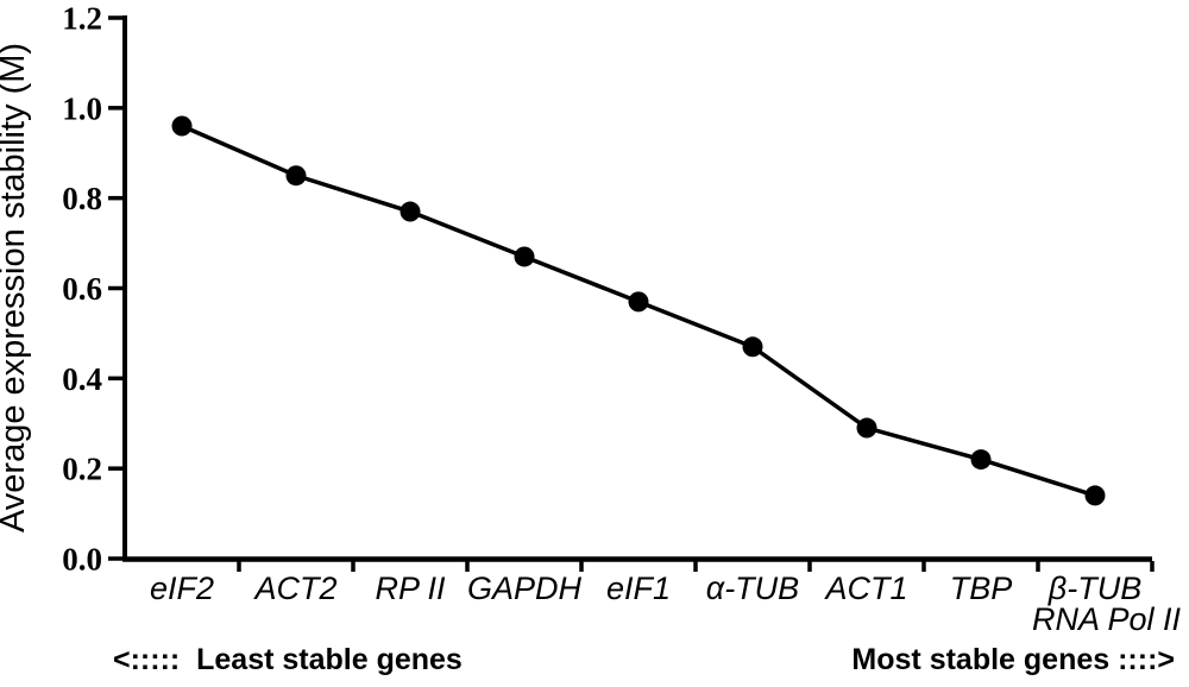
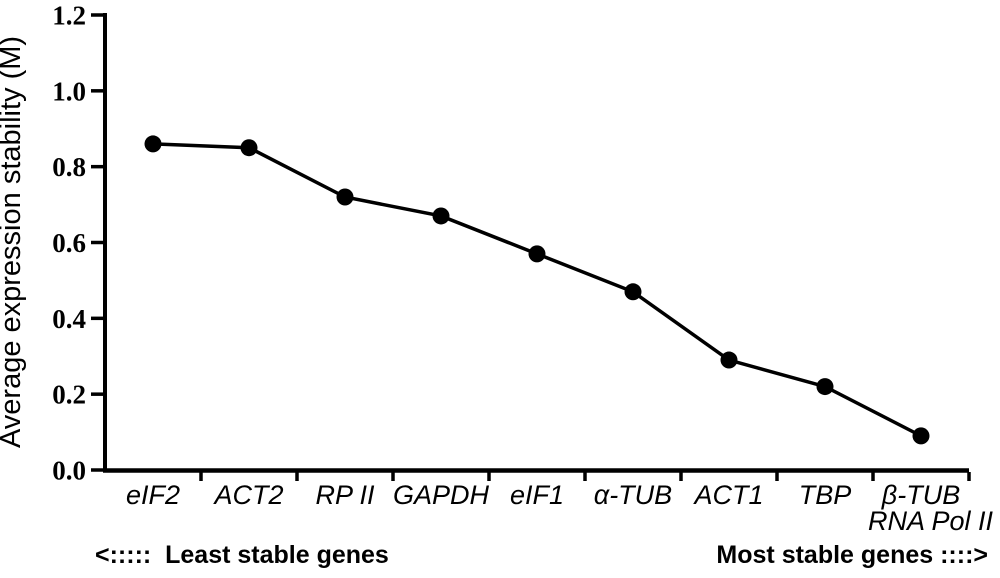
eIF2: 0.96 -> 0.86
RP II: 0.77 -> 0.72
β-TUB: 0.14 -> 0.09
